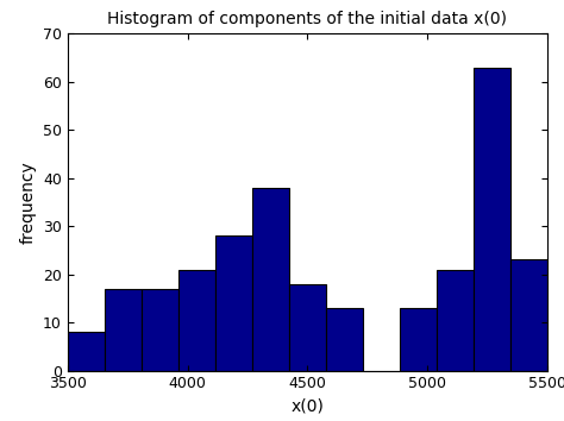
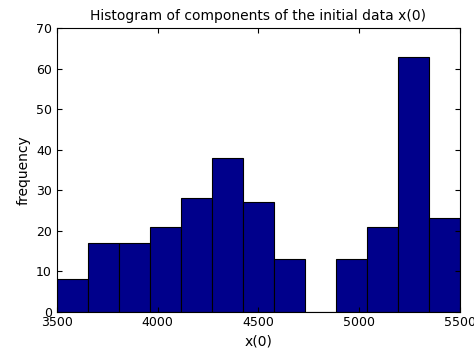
4500: 18 -> 27
